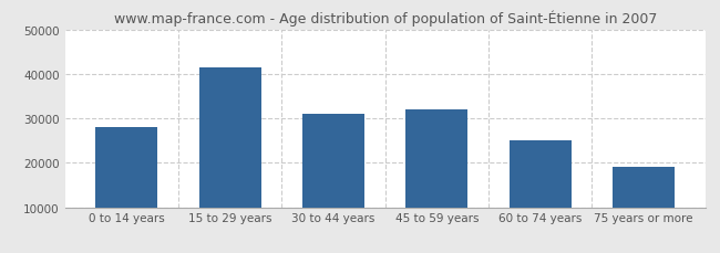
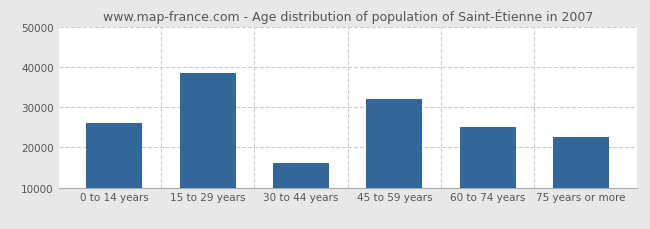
0 to 14 years: 28000 -> 26000
15 to 29 years: 41500 -> 38500
30 to 44 years: 31000 -> 16000
75 years or more: 19000 -> 22500
